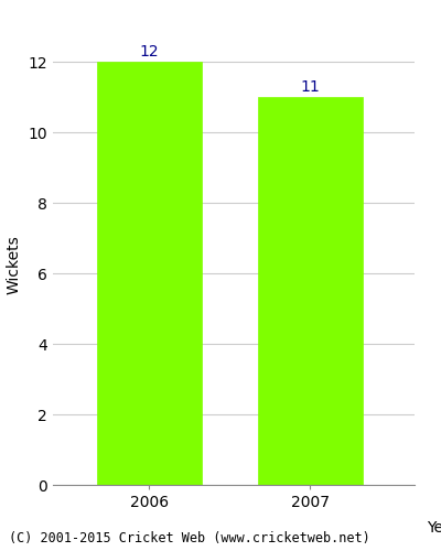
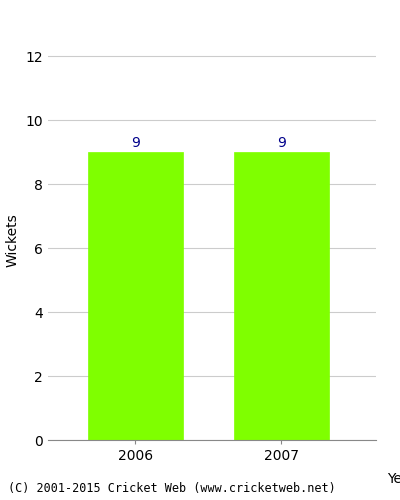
2006: 12 -> 9
2007: 11 -> 9
